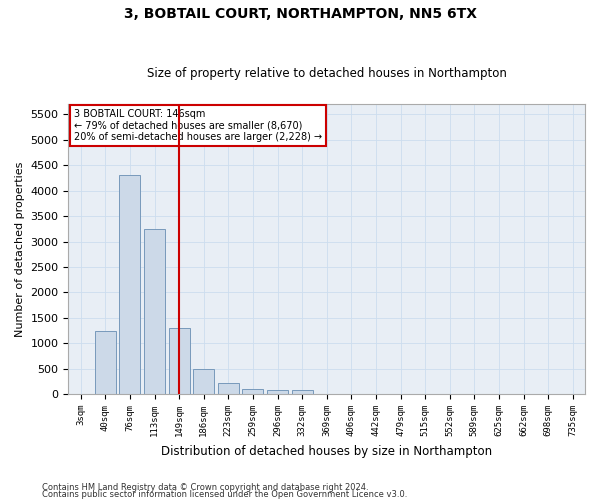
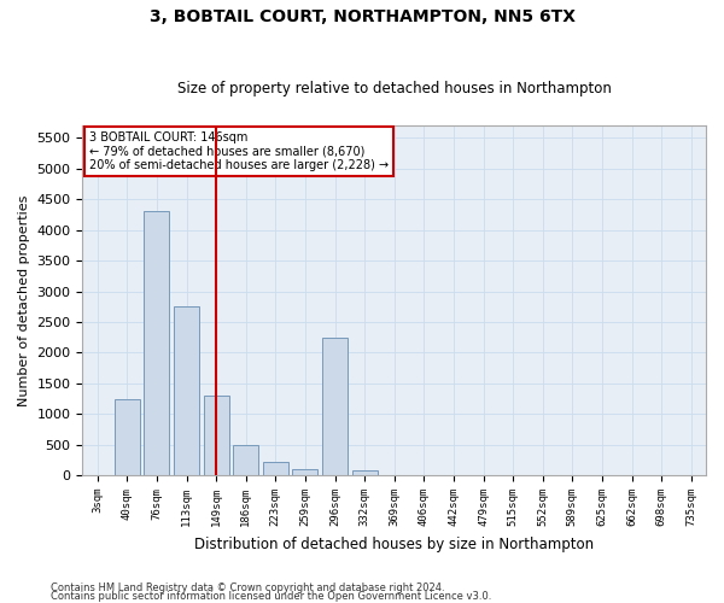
113sqm: 3250 -> 2760
296sqm: 80 -> 2240
